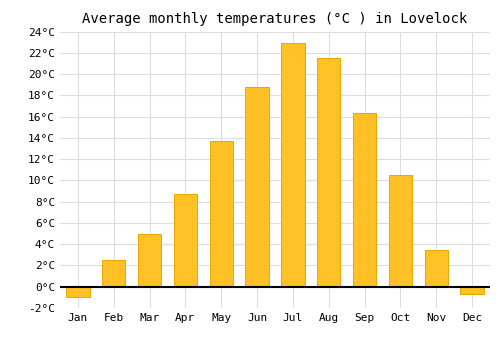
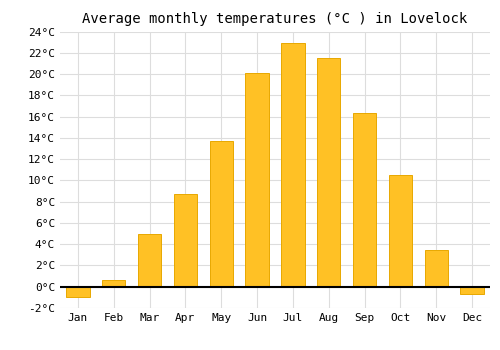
Feb: 2.5°C -> 0.6°C
Jun: 18.8°C -> 20.1°C
